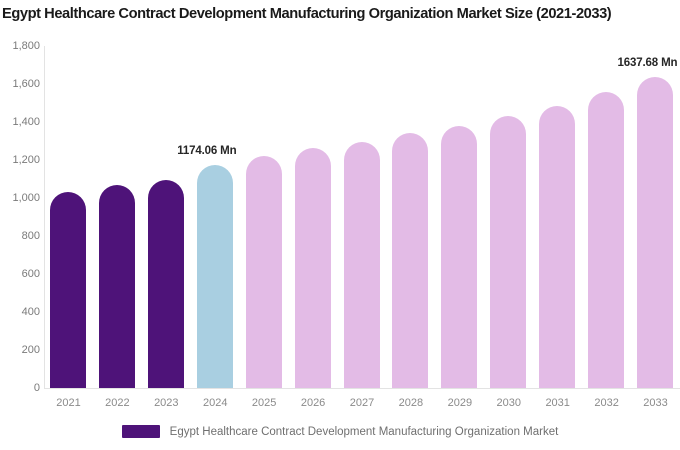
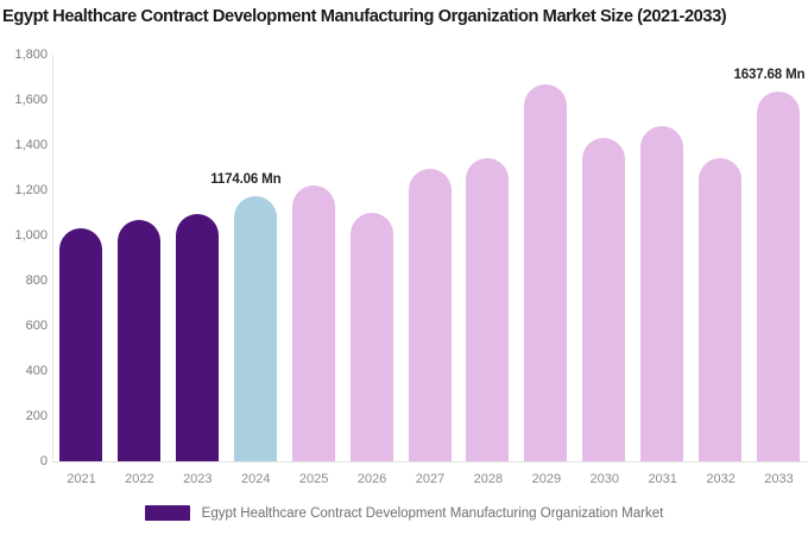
2026: 1260 -> 1100
2029: 1380 -> 1670
2032: 1560 -> 1340
